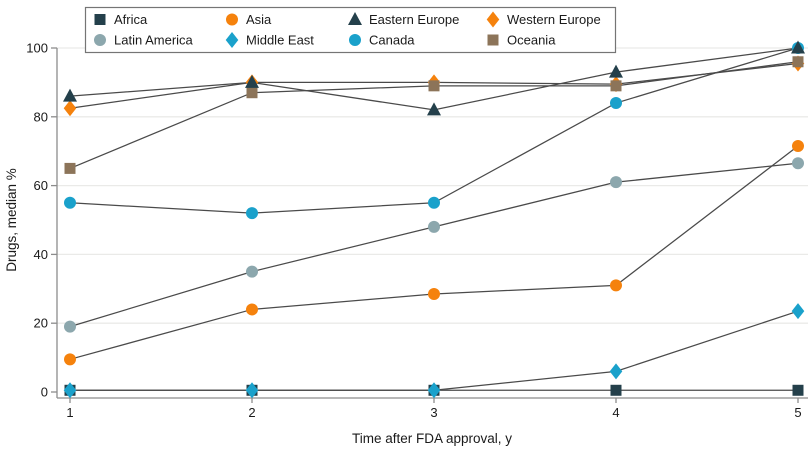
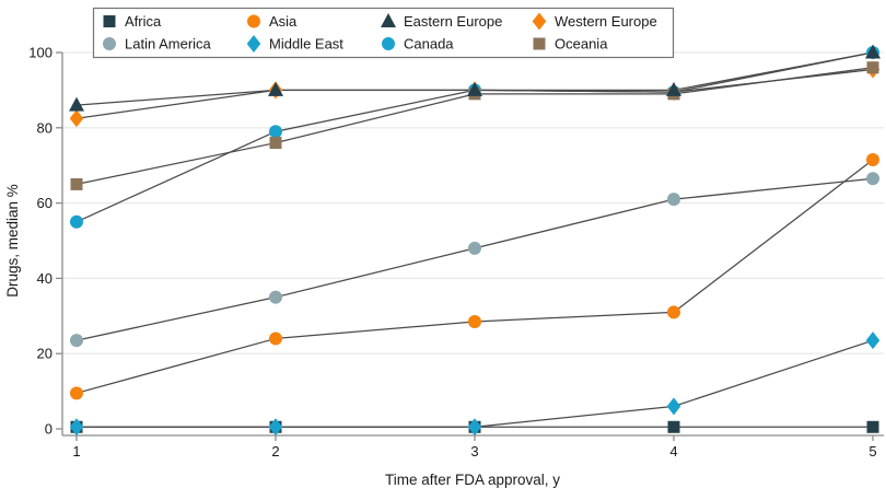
Latin America/1: 19 -> 24
Canada/2: 52 -> 79
Oceania/2: 87 -> 76
Canada/3: 55 -> 90
Eastern Europe/3: 82 -> 90
Canada/4: 84 -> 90
Eastern Europe/4: 93 -> 90
